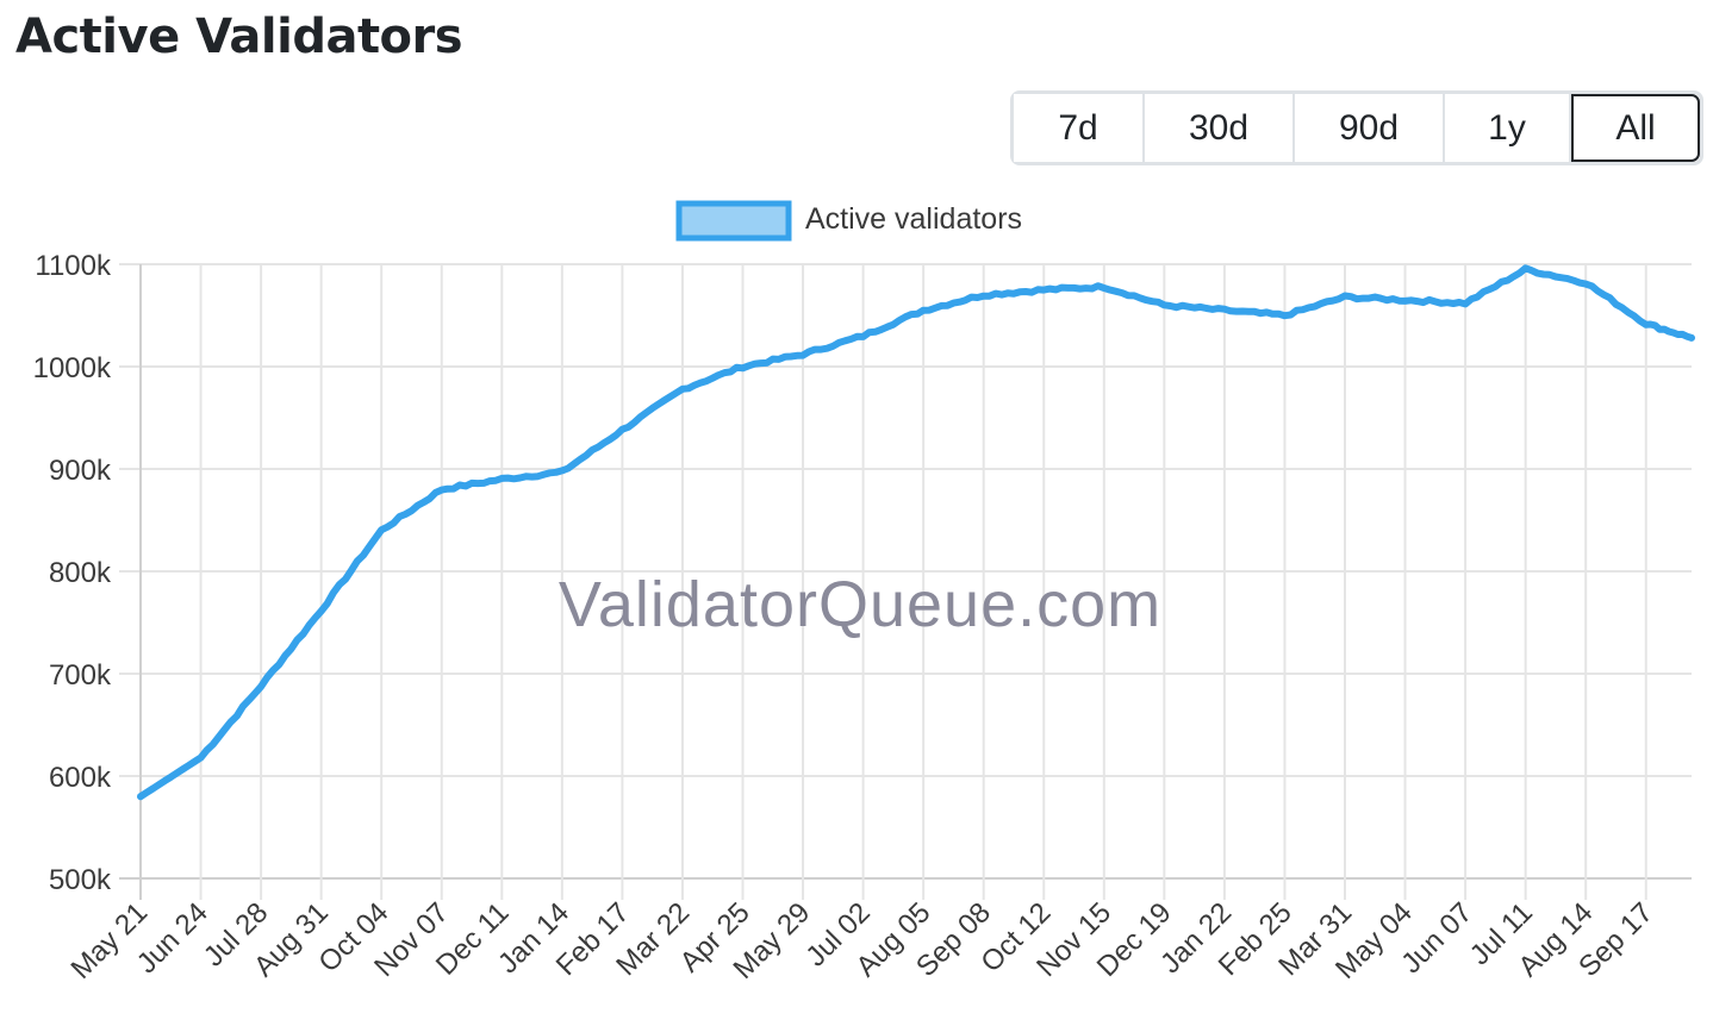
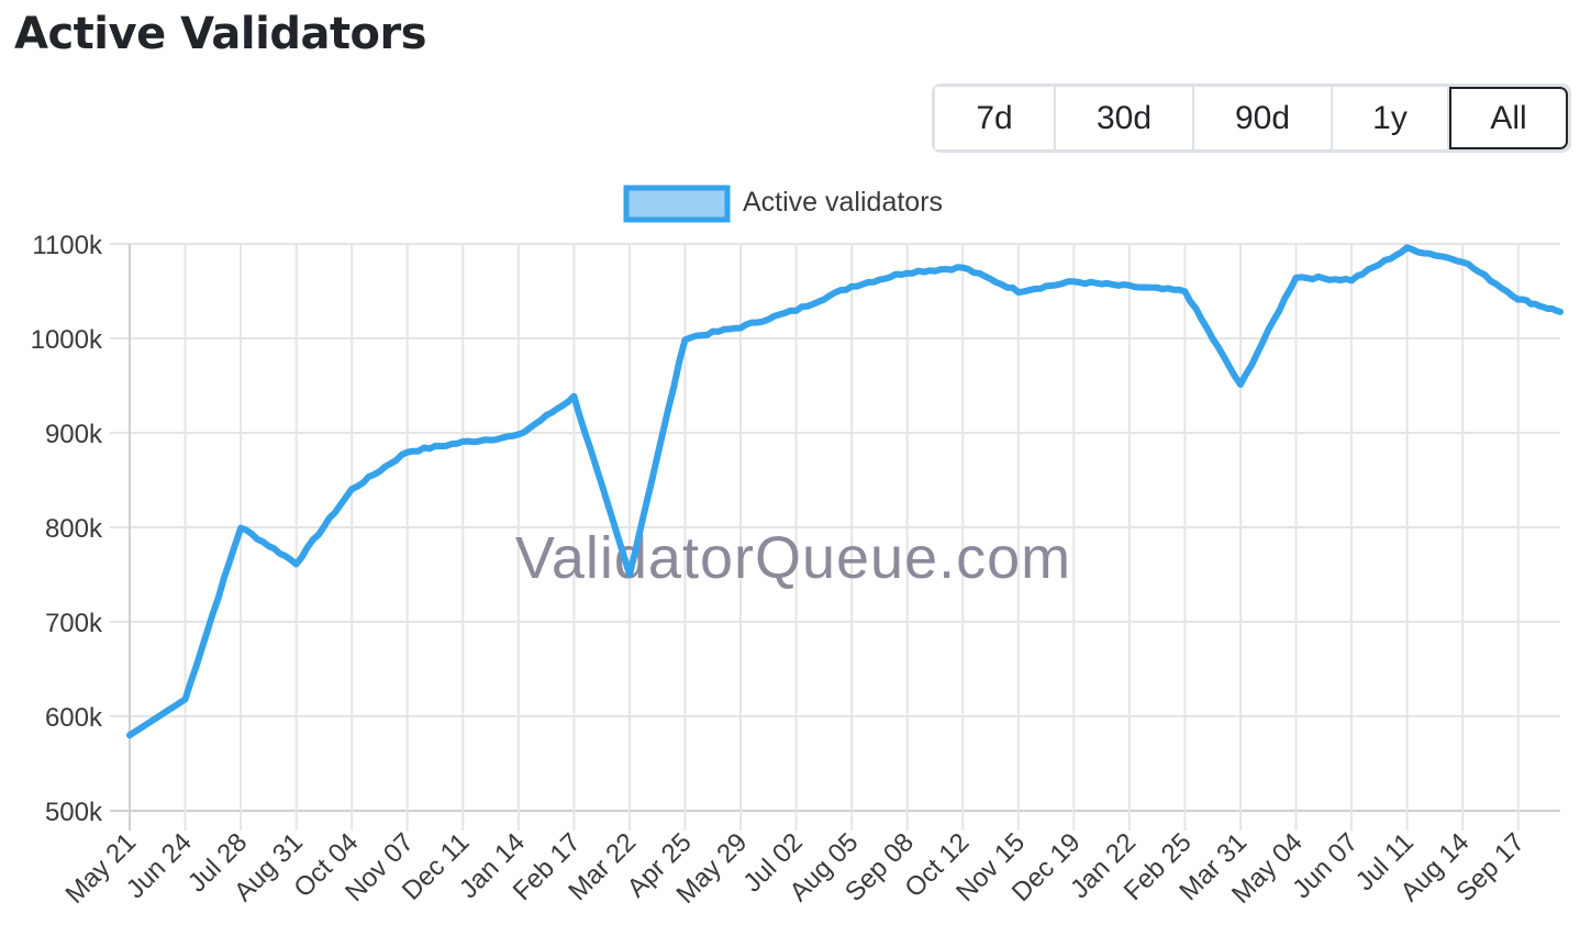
Jul 28: 690k -> 800k
Mar 22: 980k -> 750k
Nov 15: 1080k -> 1050k
Mar 31: 1070k -> 950k
